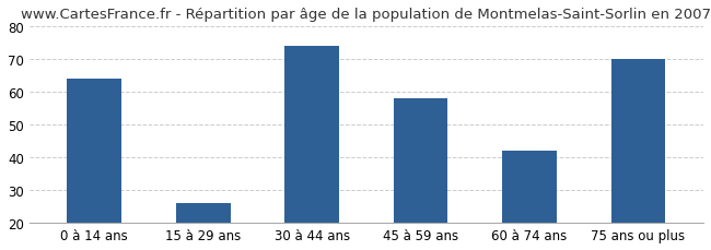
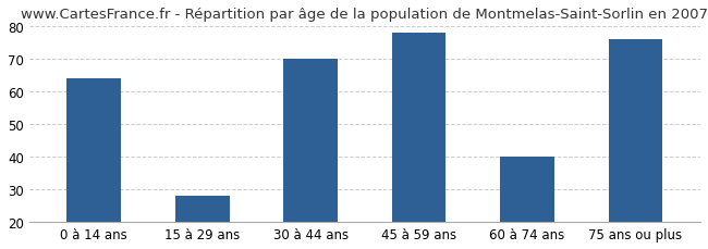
15 à 29 ans: 26 -> 28
30 à 44 ans: 74 -> 70
45 à 59 ans: 58 -> 78
60 à 74 ans: 42 -> 40
75 ans ou plus: 70 -> 76
